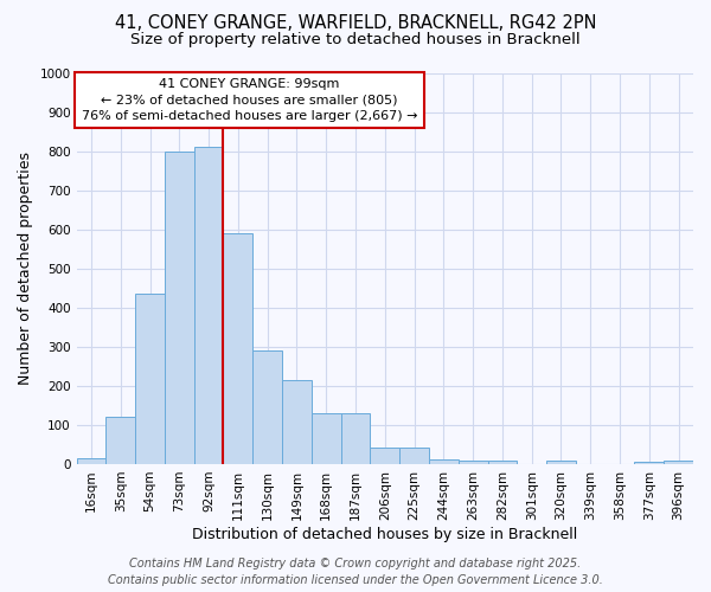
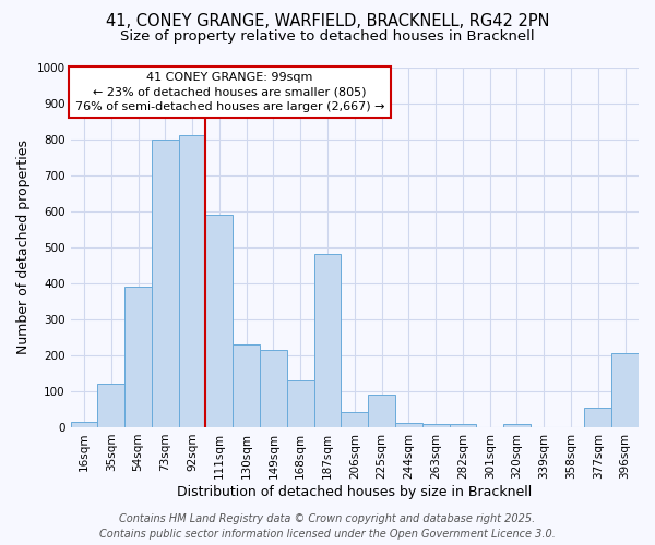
54sqm: 435 -> 390
130sqm: 290 -> 230
187sqm: 130 -> 480
225sqm: 42 -> 90
377sqm: 5 -> 55
396sqm: 8 -> 205
